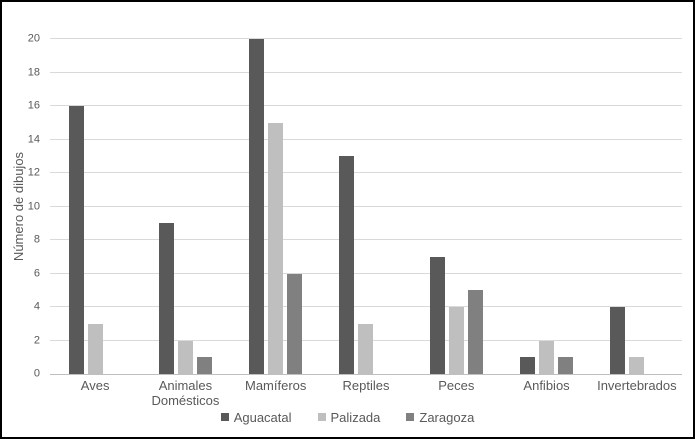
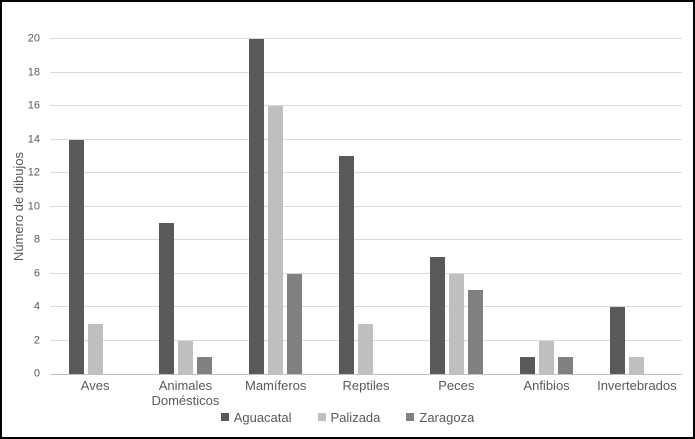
Aguacatal/Aves: 16 -> 14
Palizada/Mamíferos: 15 -> 16
Palizada/Peces: 4 -> 6
